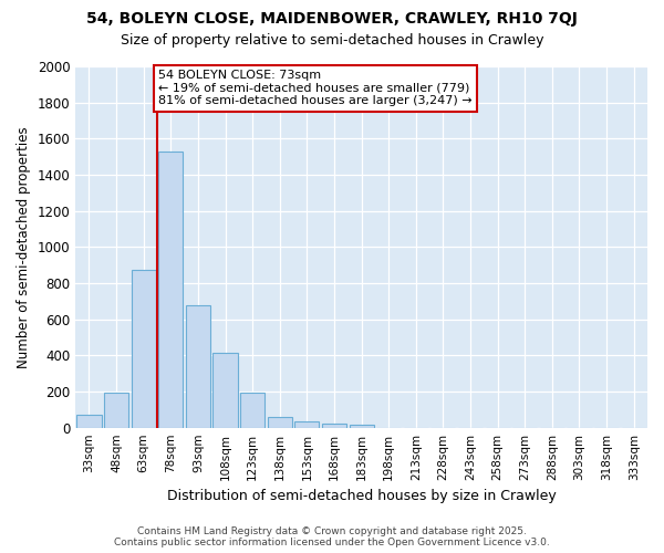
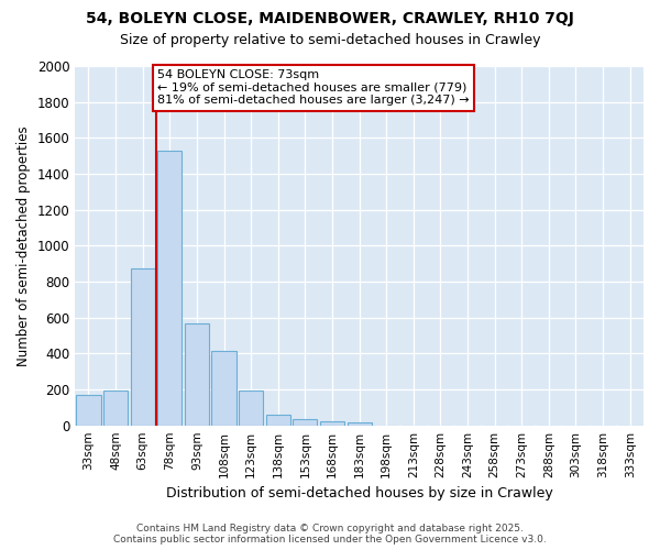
33sqm: 70 -> 170
93sqm: 680 -> 570
